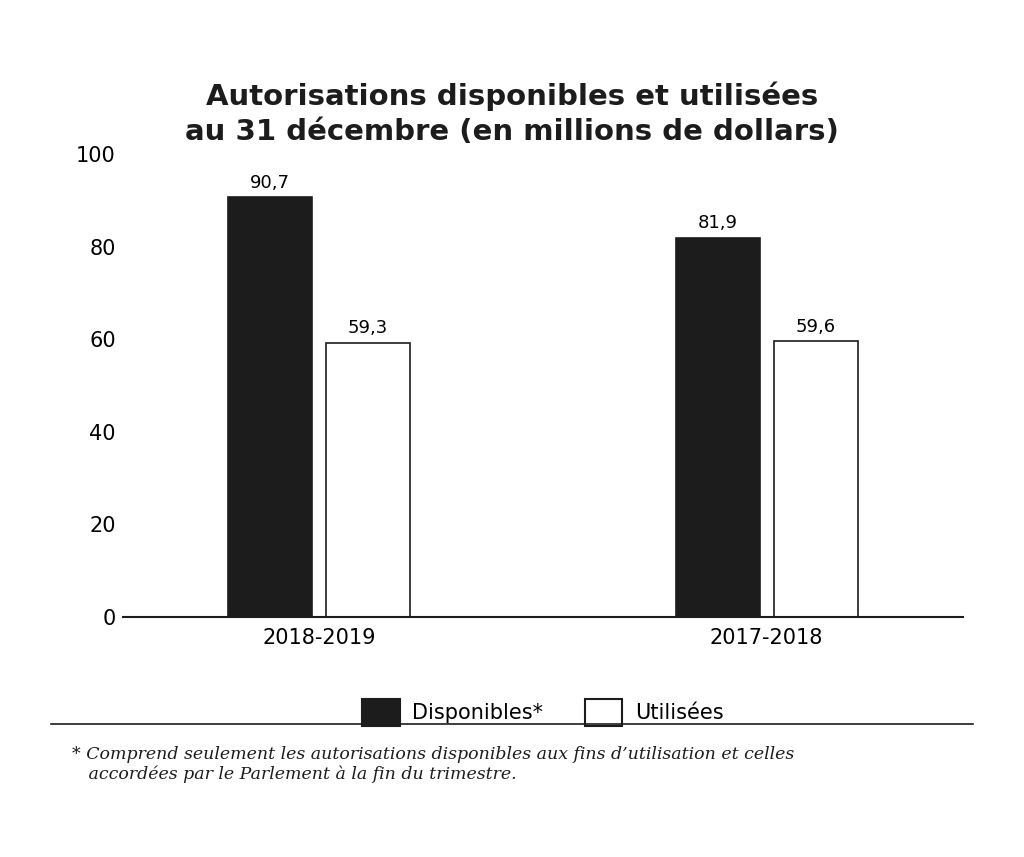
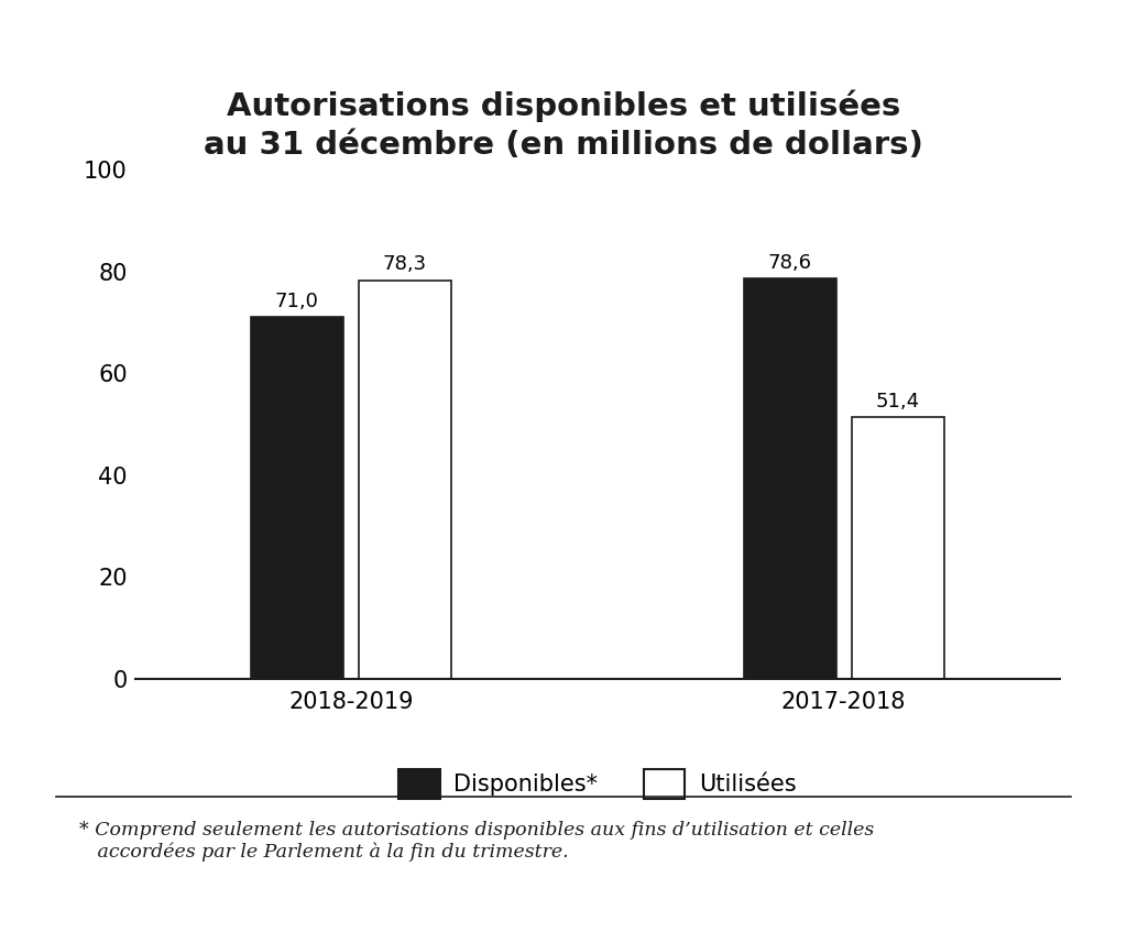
Disponibles*/2018-2019: 90,7 -> 71,0
Utilisées/2018-2019: 59,3 -> 78,3
Disponibles*/2017-2018: 81,9 -> 78,6
Utilisées/2017-2018: 59,6 -> 51,4
